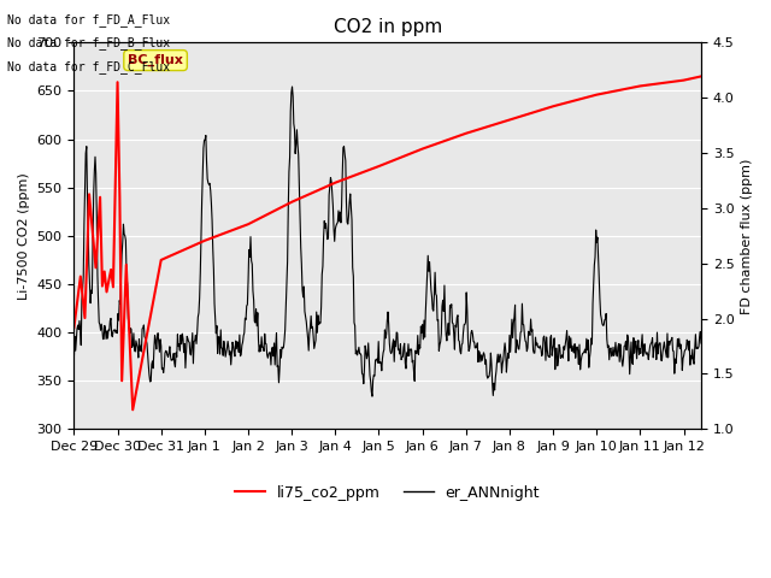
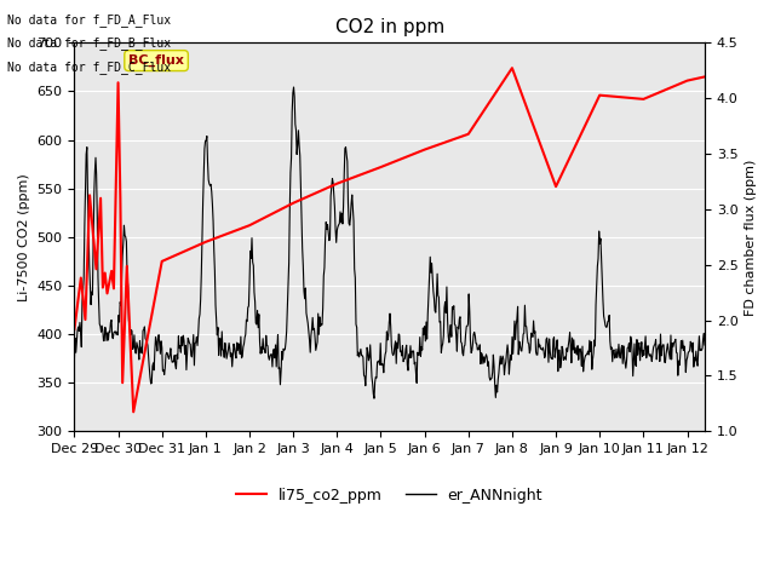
li75_co2_ppm/Jan 8: 620 -> 674
li75_co2_ppm/Jan 9: 634 -> 552
li75_co2_ppm/Jan 11: 655 -> 642
